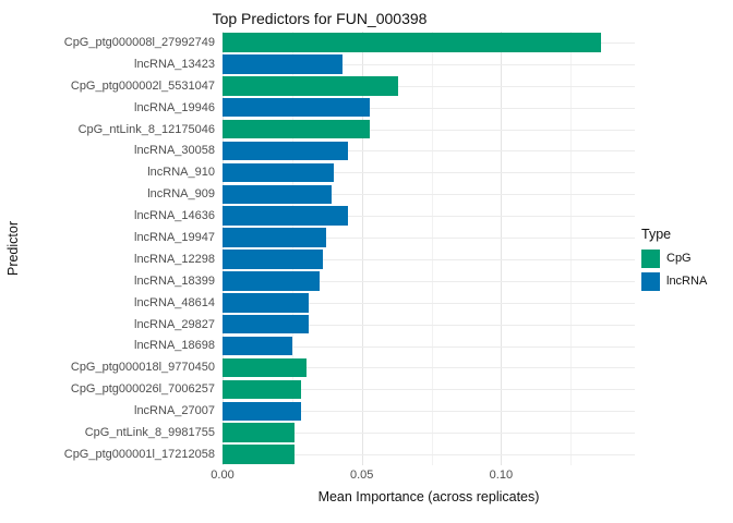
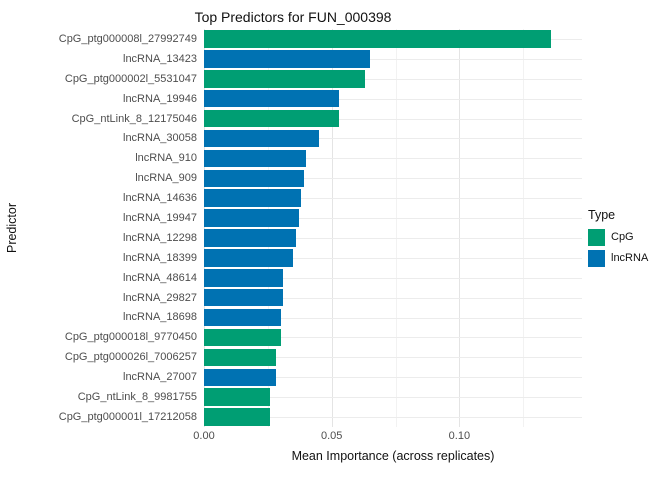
lncRNA_13423: 0.043 -> 0.065
lncRNA_14636: 0.045 -> 0.038
lncRNA_18698: 0.025 -> 0.030
